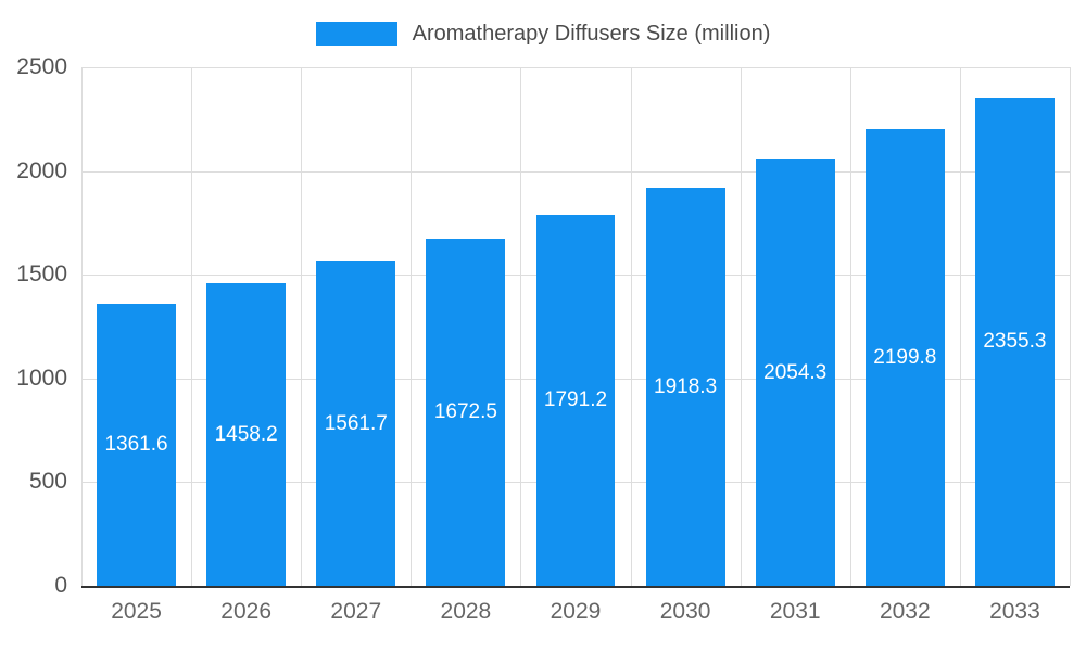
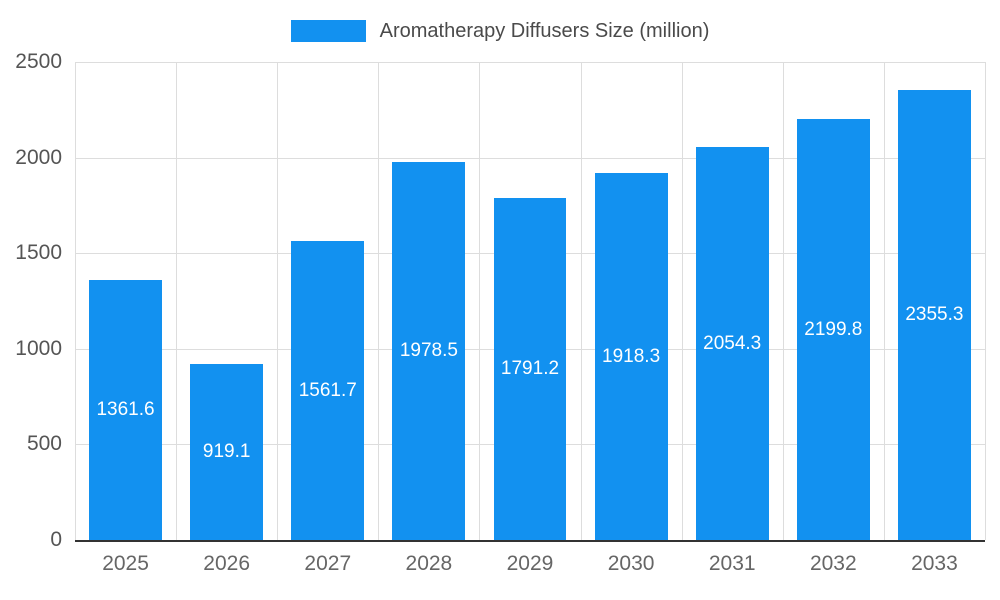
2026: 1458.2 -> 919.1
2028: 1672.5 -> 1978.5
